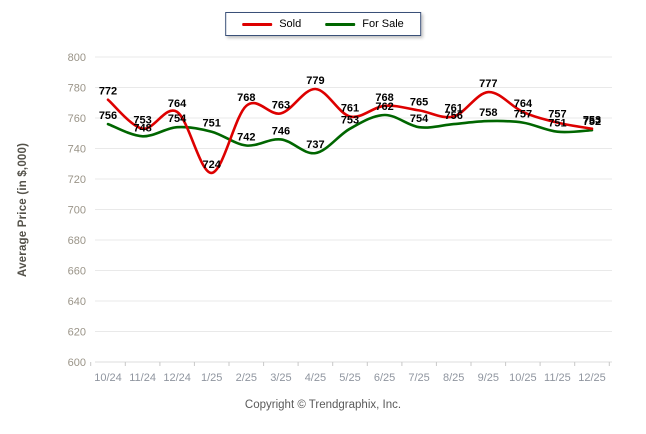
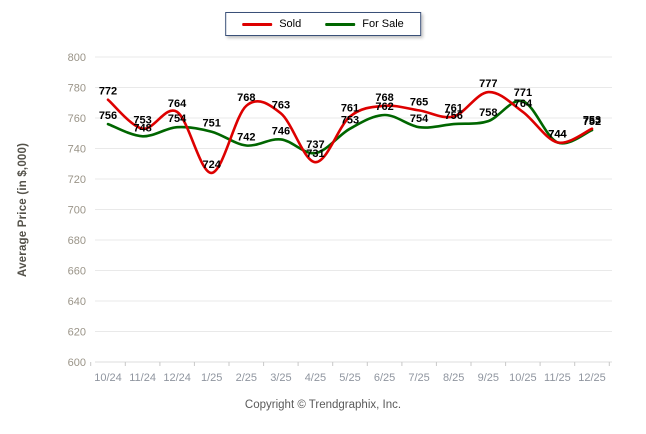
Sold/4/25: 779 -> 731
For Sale/10/25: 757 -> 771
Sold/11/25: 757 -> 744
For Sale/11/25: 751 -> 744
